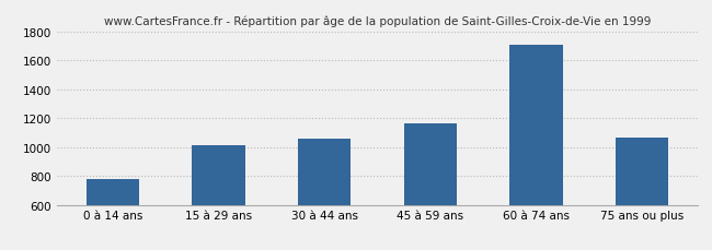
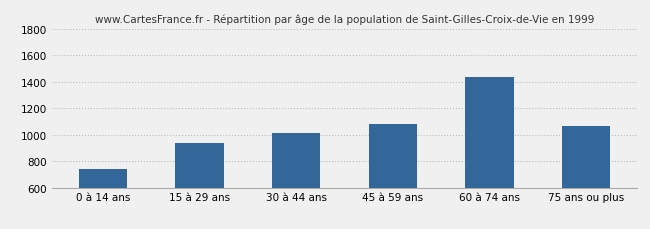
0 à 14 ans: 780 -> 740
15 à 29 ans: 1010 -> 940
30 à 44 ans: 1060 -> 1010
45 à 59 ans: 1160 -> 1080
60 à 74 ans: 1710 -> 1440
